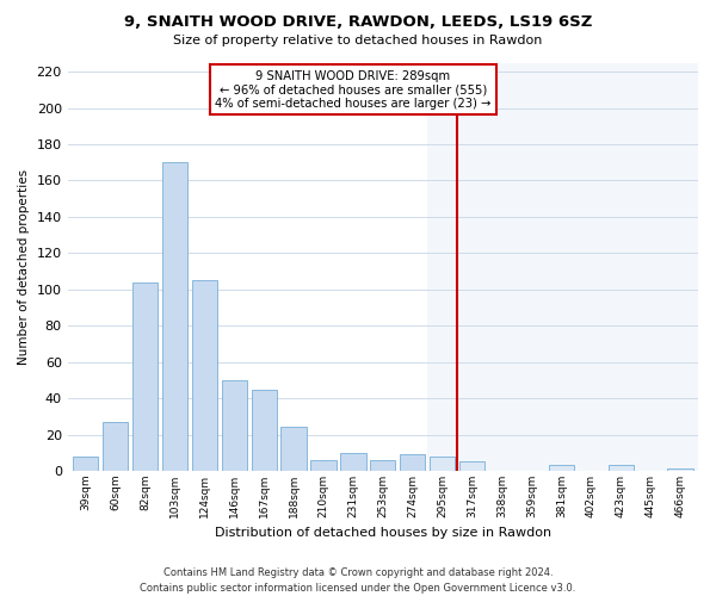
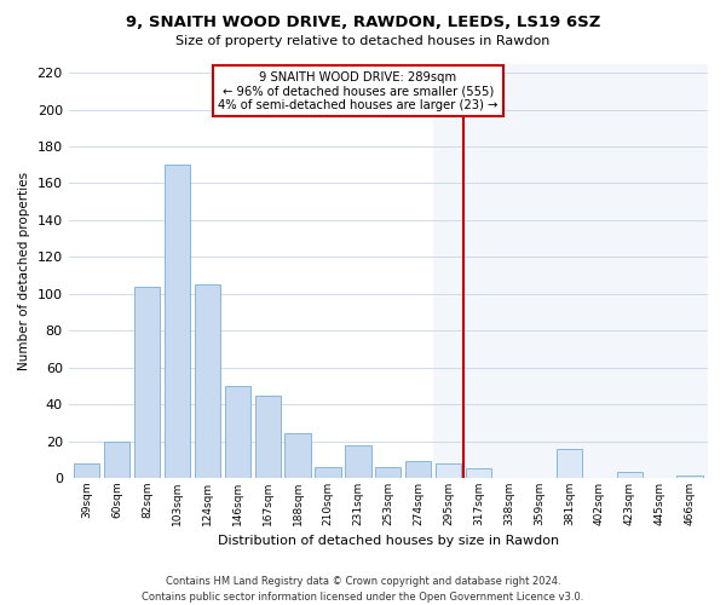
60sqm: 27 -> 20
231sqm: 10 -> 18
381sqm: 3 -> 16
